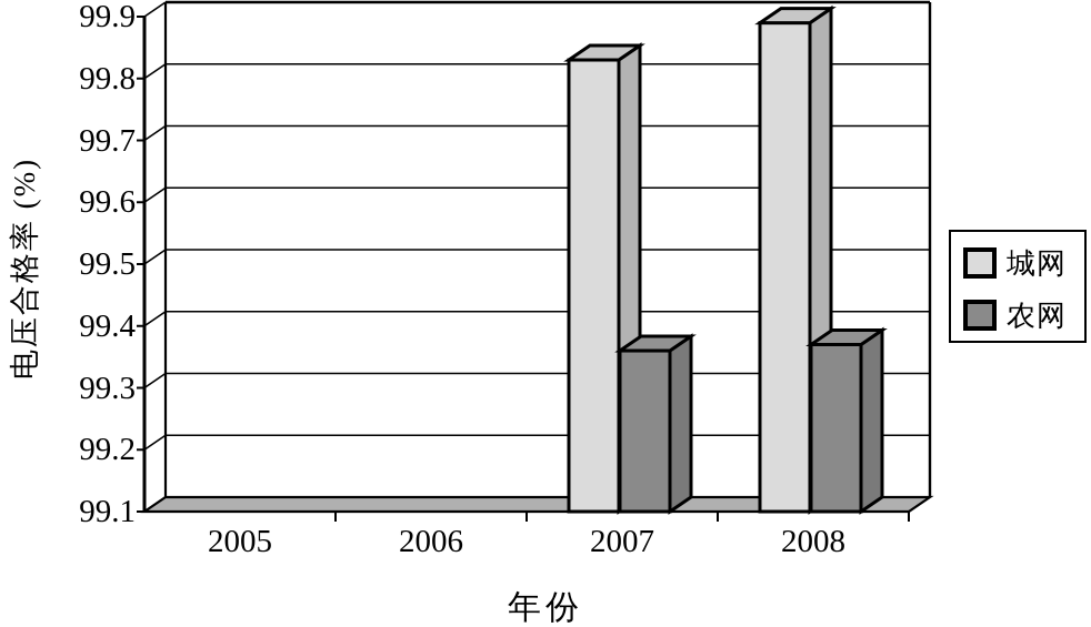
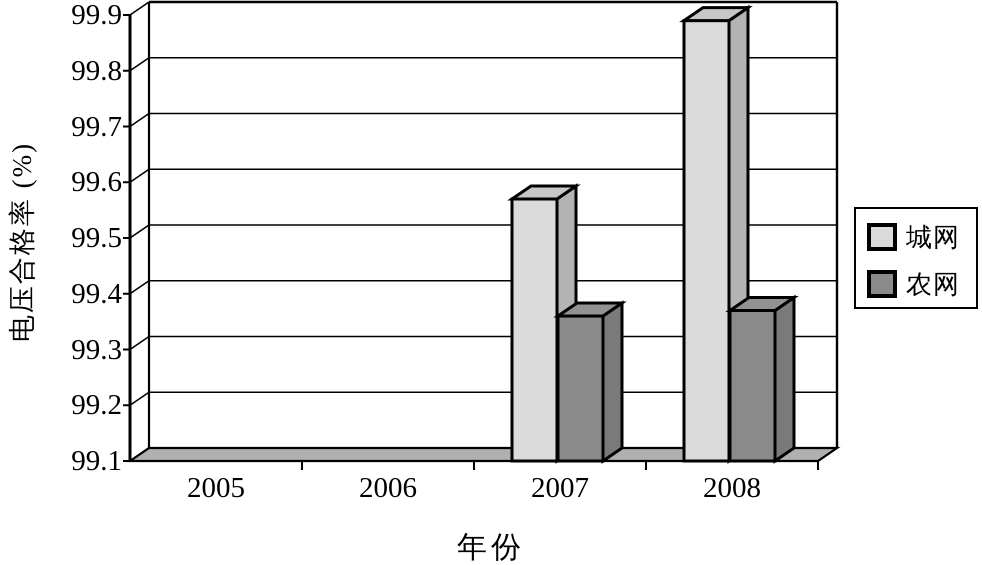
城网/2007: 99.83 -> 99.57
